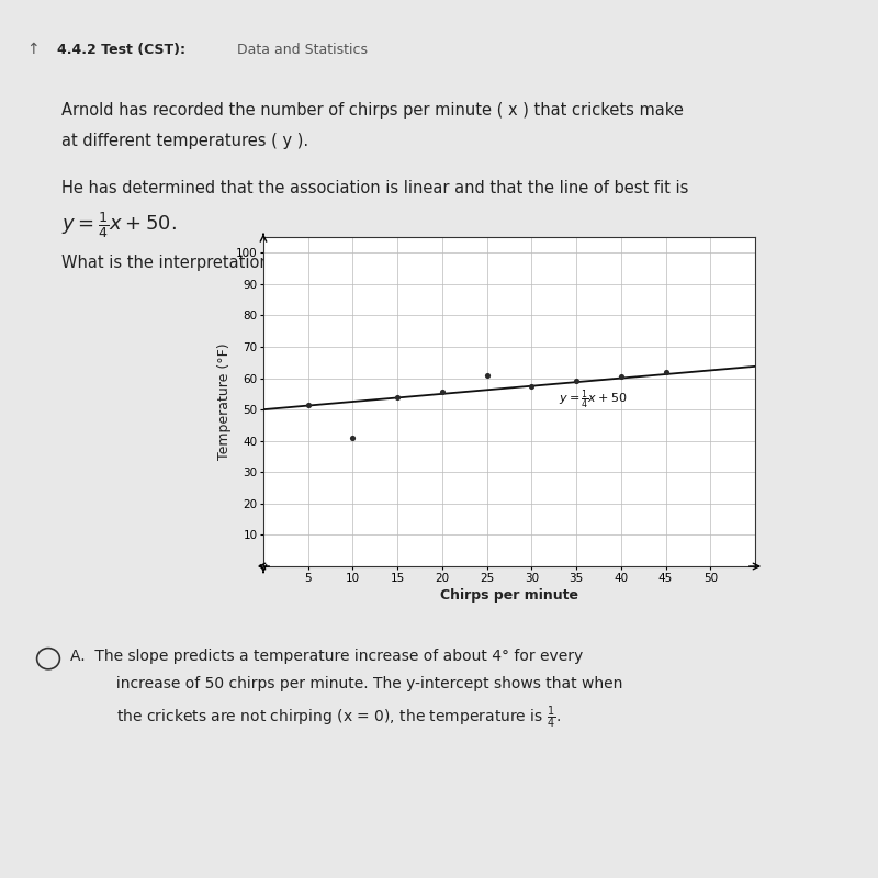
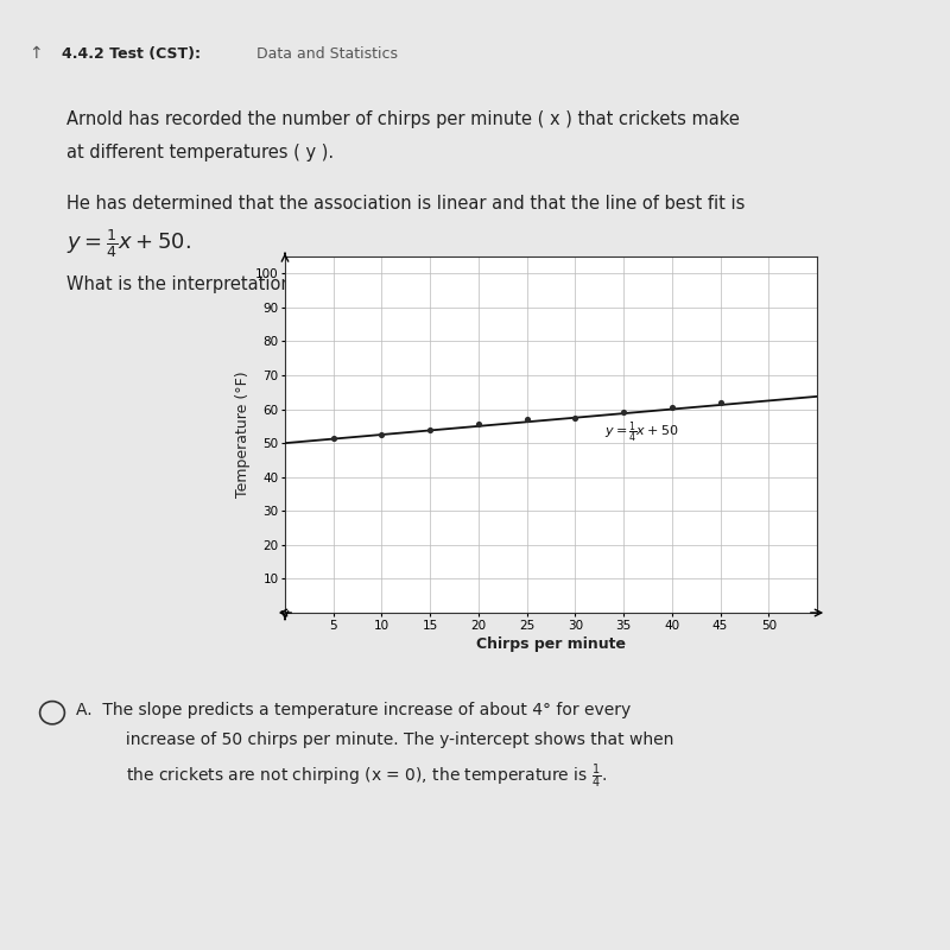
10: 41.0 -> 52.5
25: 61.0 -> 57.0
